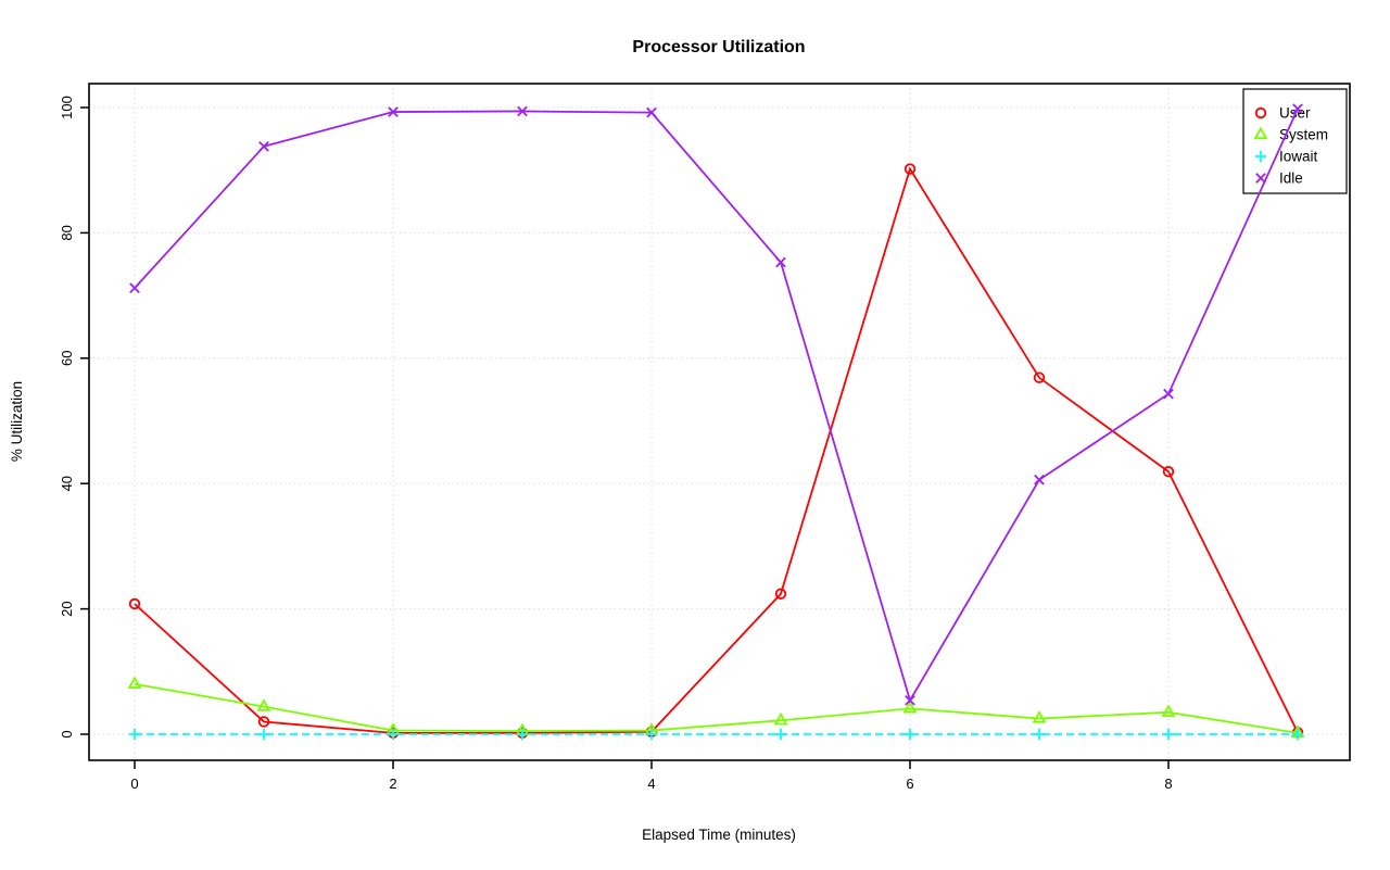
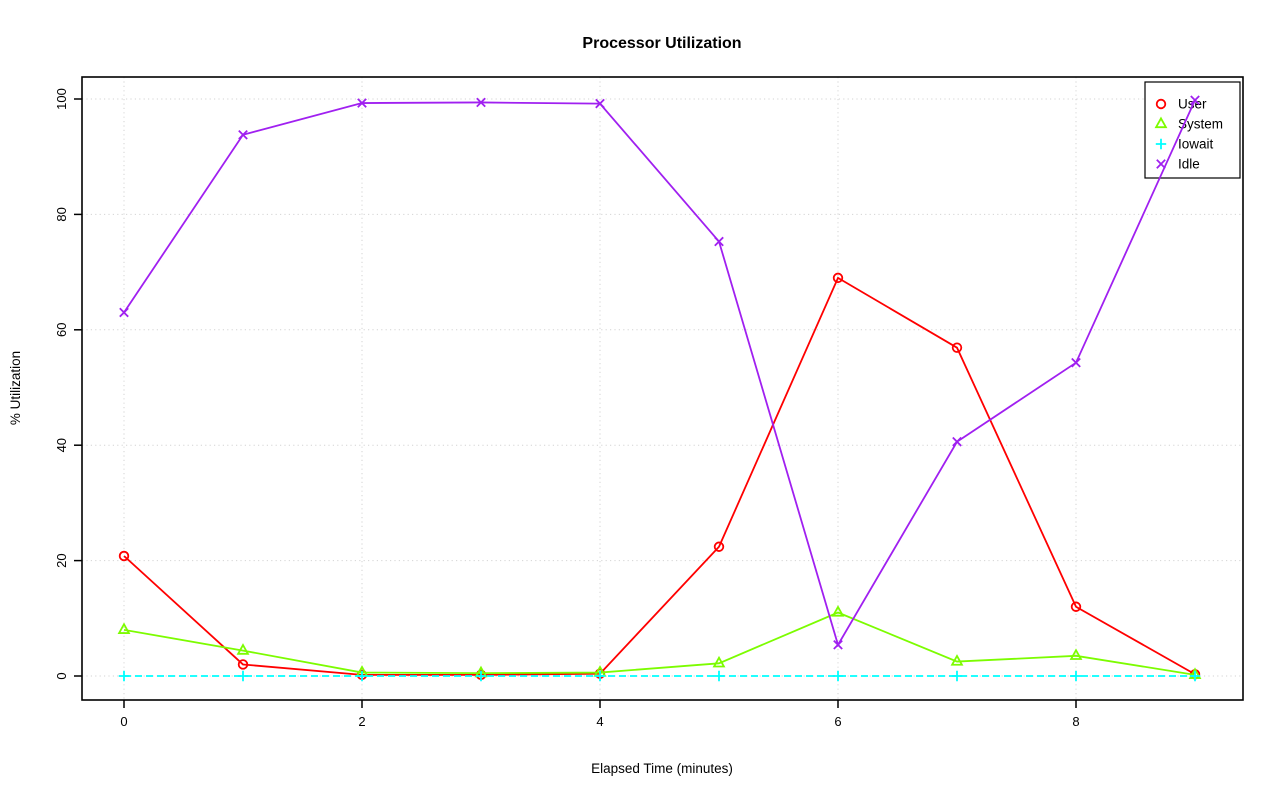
Idle/0: 71 -> 63
User/6: 90 -> 69
System/6: 4 -> 11
User/8: 42 -> 12
